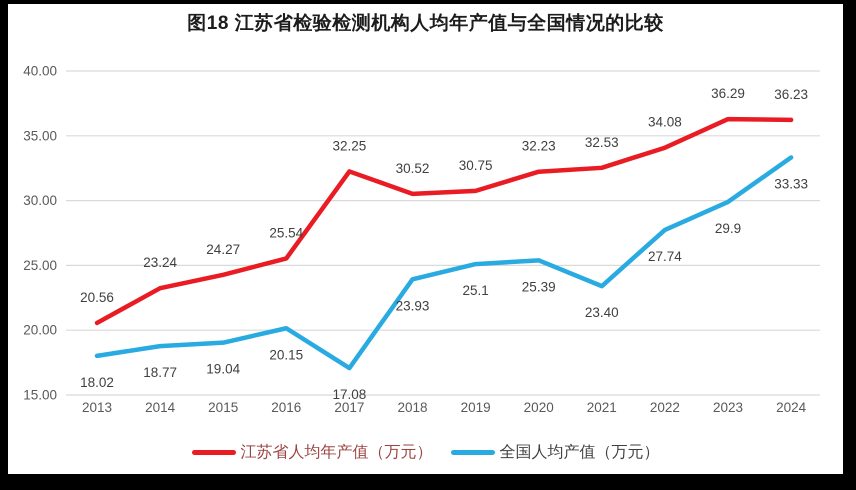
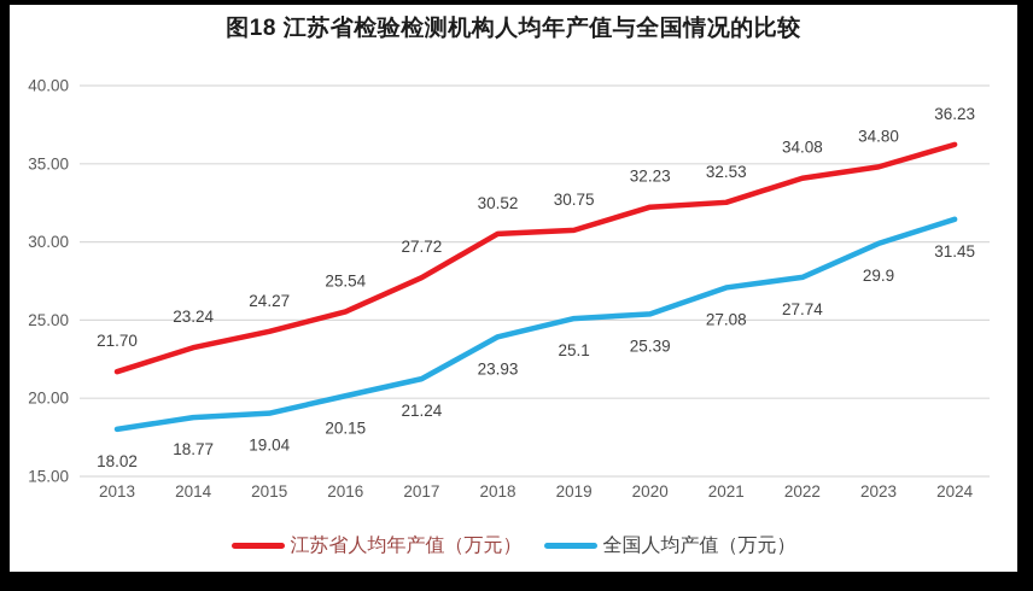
江苏省人均年产值（万元）/2013: 20.56 -> 21.70
江苏省人均年产值（万元）/2017: 32.25 -> 27.72
全国人均产值（万元）/2017: 17.08 -> 21.24
全国人均产值（万元）/2021: 23.40 -> 27.08
江苏省人均年产值（万元）/2023: 36.29 -> 34.80
全国人均产值（万元）/2024: 33.33 -> 31.45
